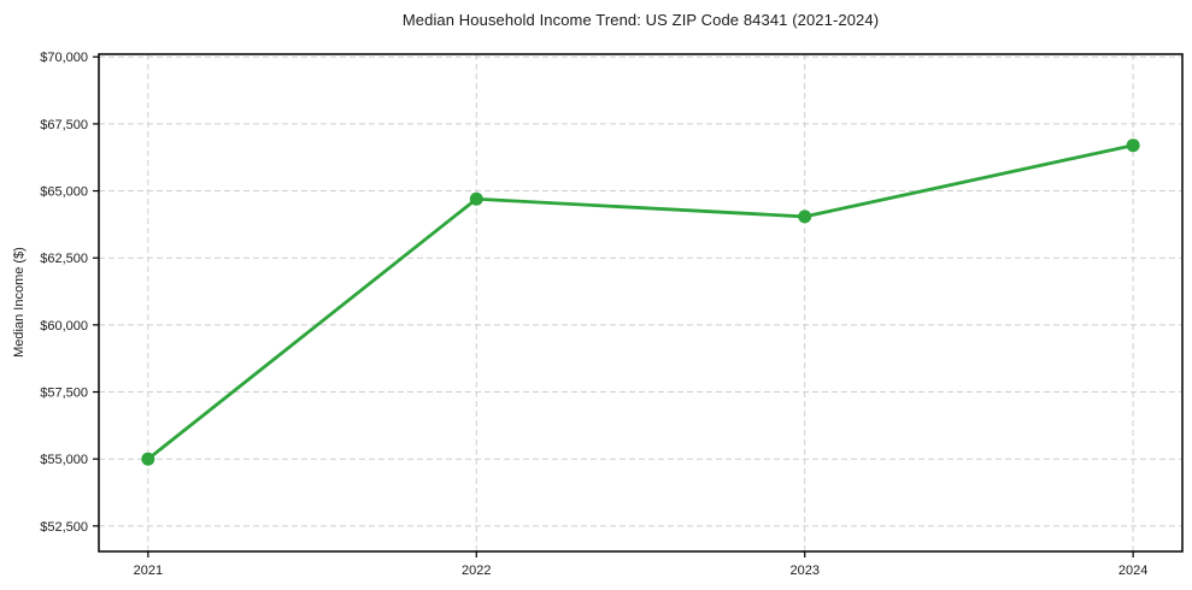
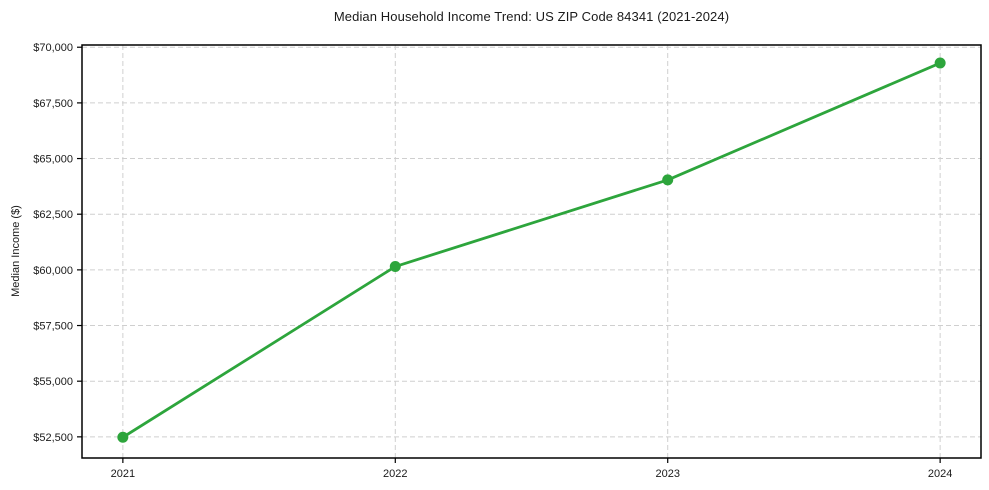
2021: $55000 -> $52500
2022: $64700 -> $60200
2024: $66700 -> $69300
